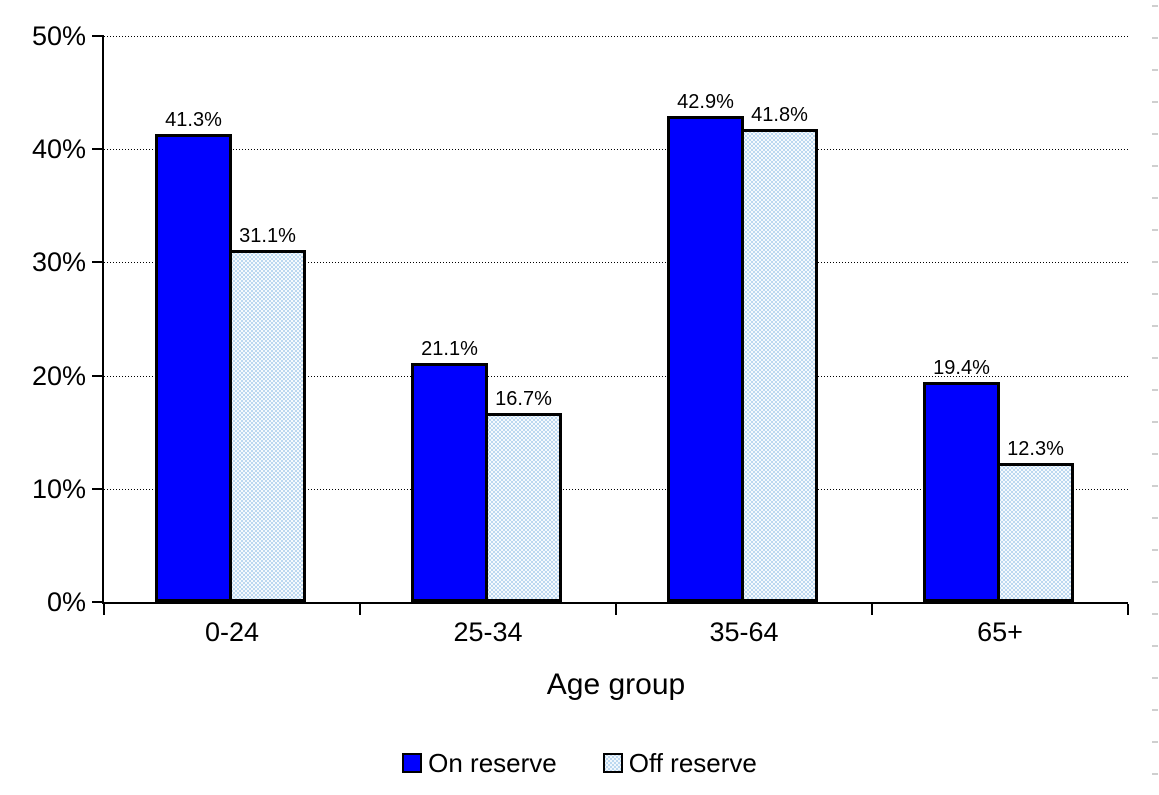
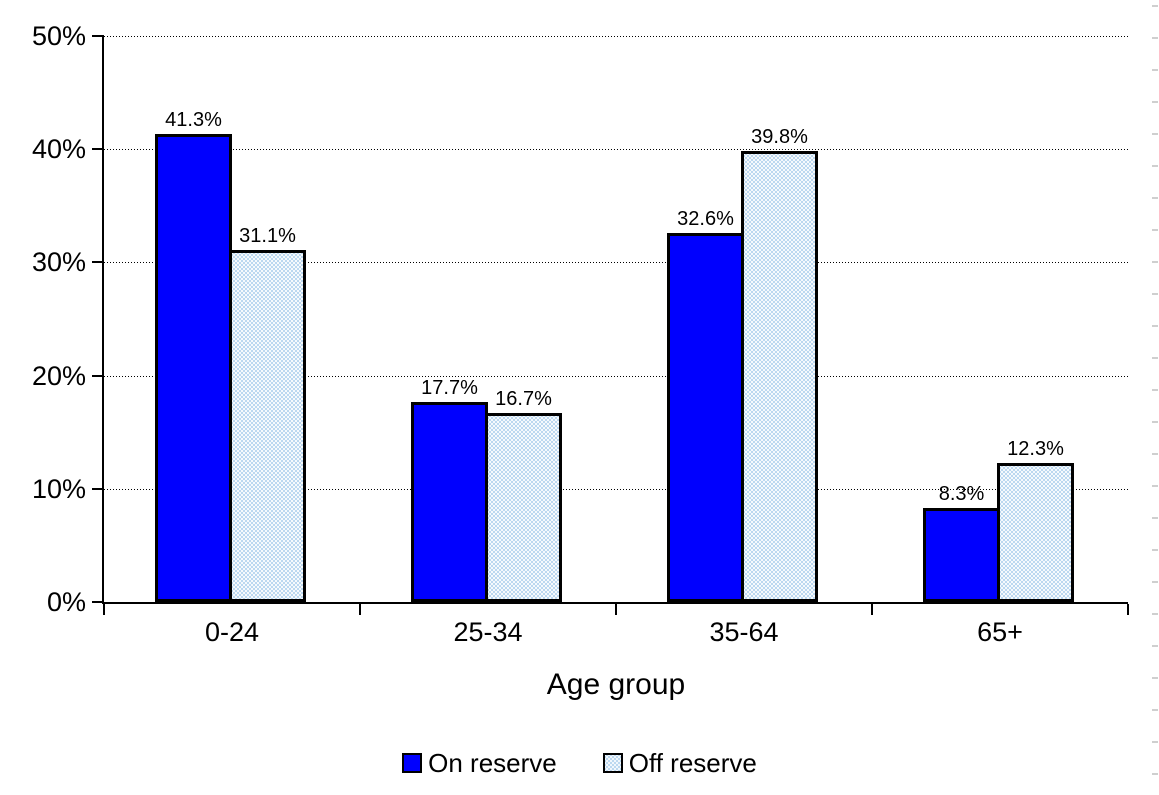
On reserve/25-34: 21.1% -> 17.7%
On reserve/35-64: 42.9% -> 32.6%
Off reserve/35-64: 41.8% -> 39.8%
On reserve/65+: 19.4% -> 8.3%
